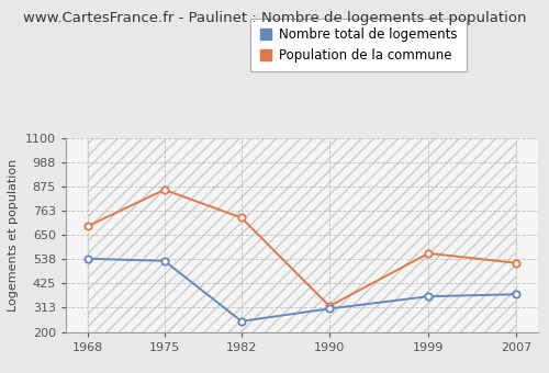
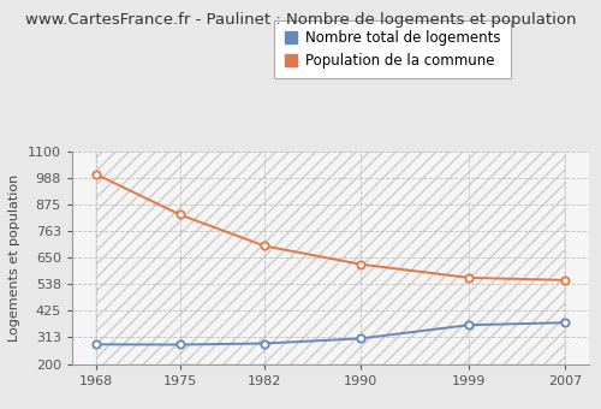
Nombre total de logements/1968: 540 -> 280
Population de la commune/1968: 690 -> 1000
Nombre total de logements/1975: 530 -> 280
Population de la commune/1975: 860 -> 830
Nombre total de logements/1982: 250 -> 290
Population de la commune/1982: 730 -> 700
Population de la commune/1990: 320 -> 620
Population de la commune/2007: 520 -> 560
